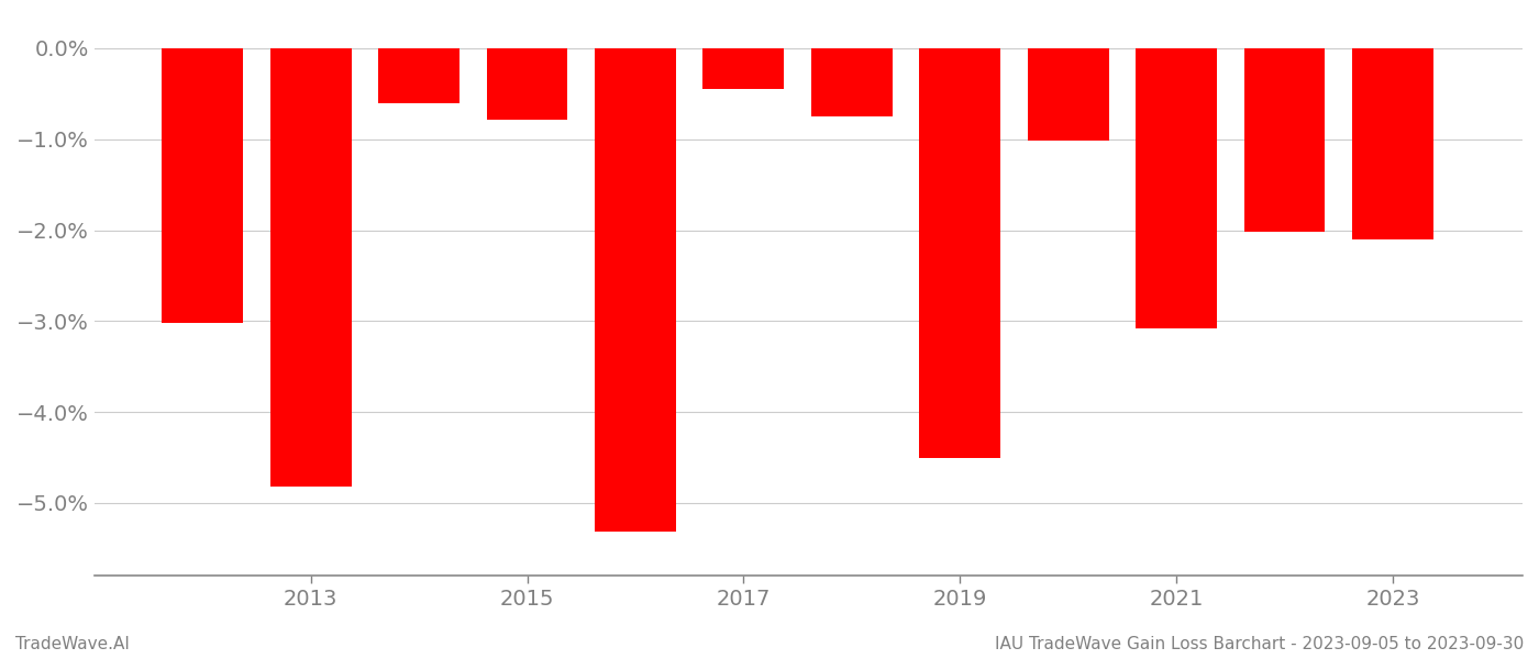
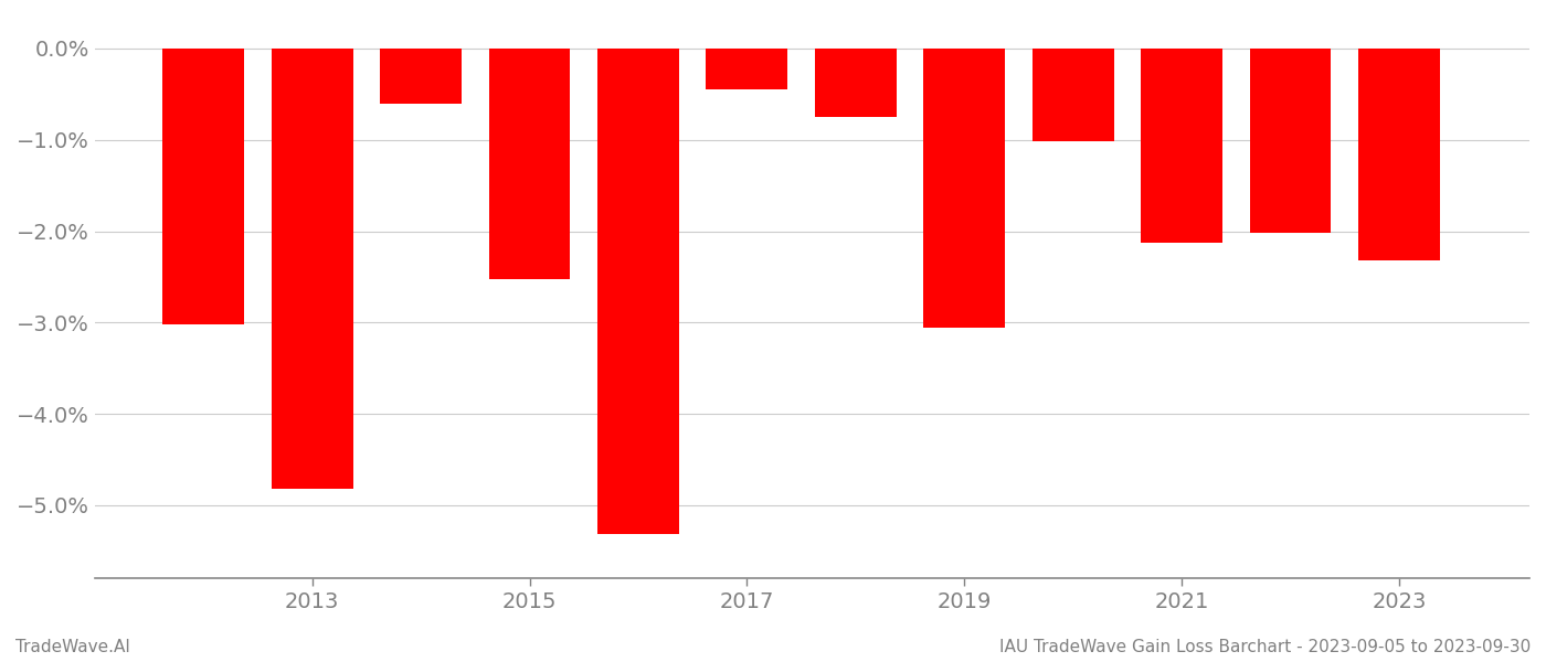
2015: -0.78% -> -2.52%
2019: -4.50% -> -3.05%
2021: -3.08% -> -2.12%
2023: -2.10% -> -2.32%
